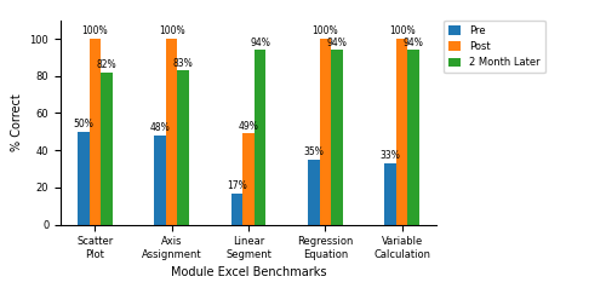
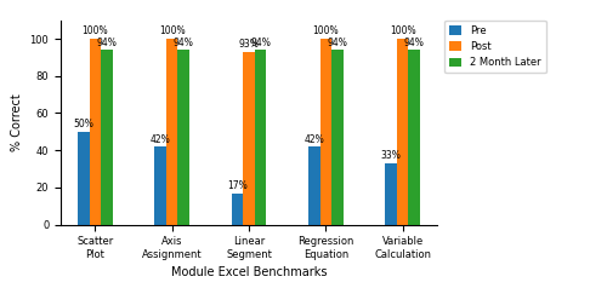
2 Month Later/Scatter Plot: 82% -> 94%
Pre/Axis Assignment: 48% -> 42%
2 Month Later/Axis Assignment: 83% -> 94%
Post/Linear Segment: 49 -> 93
Pre/Regression Equation: 35% -> 42%
